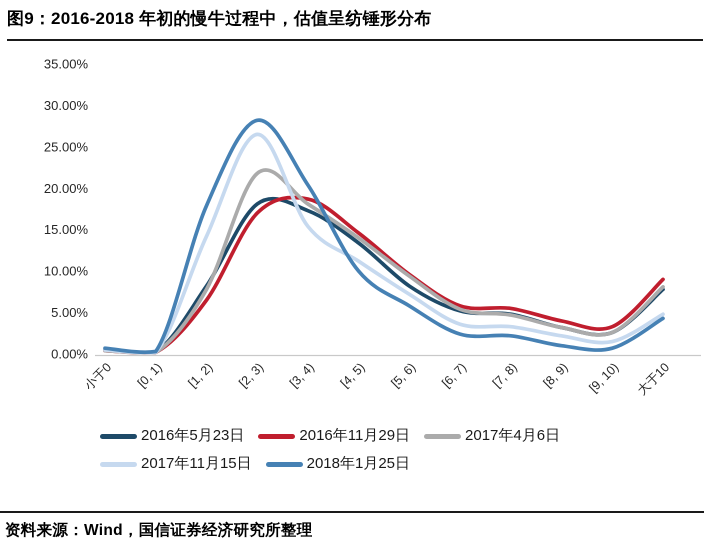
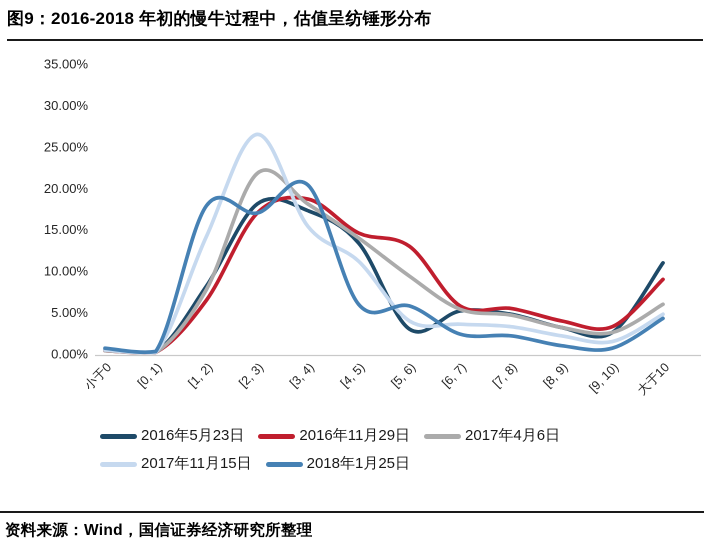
2018年1月25日/[2, 3): 28% -> 17%
2018年1月25日/[4, 5): 10% -> 6%
2016年5月23日/[5, 6): 8% -> 3%
2016年11月29日/[5, 6): 10% -> 13%
2017年11月15日/[5, 6): 7% -> 4%
2016年5月23日/大于10: 8% -> 11%
2017年4月6日/大于10: 8% -> 6%
